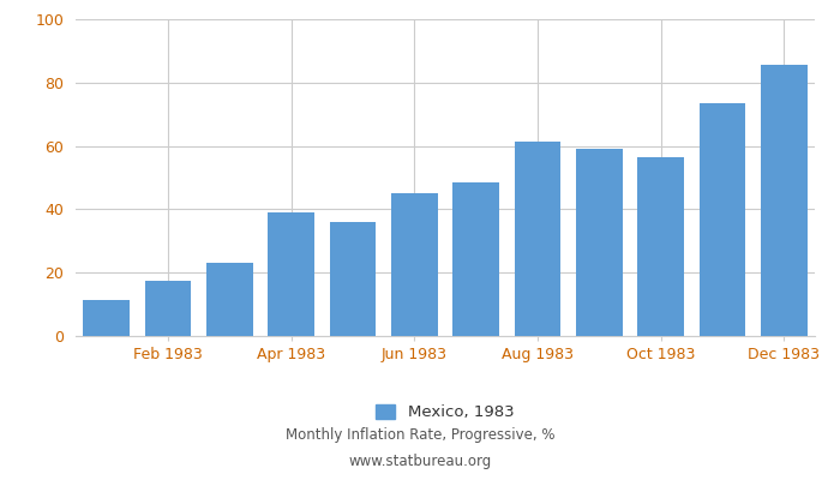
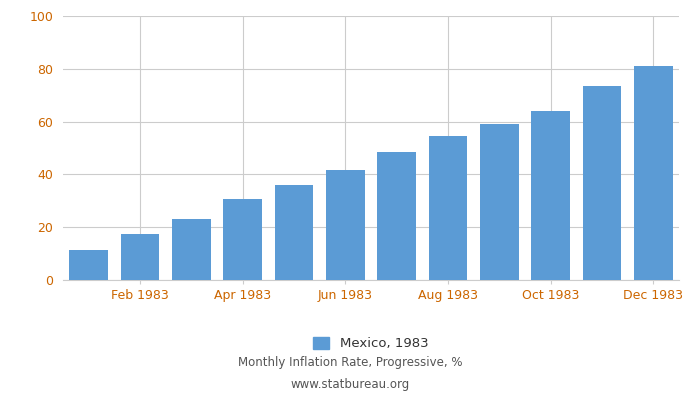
Apr 1983: 39.0 -> 30.5
Jun 1983: 45.0 -> 41.5
Aug 1983: 61.5 -> 54.5
Oct 1983: 56.5 -> 64.0
Dec 1983: 85.5 -> 81.0
